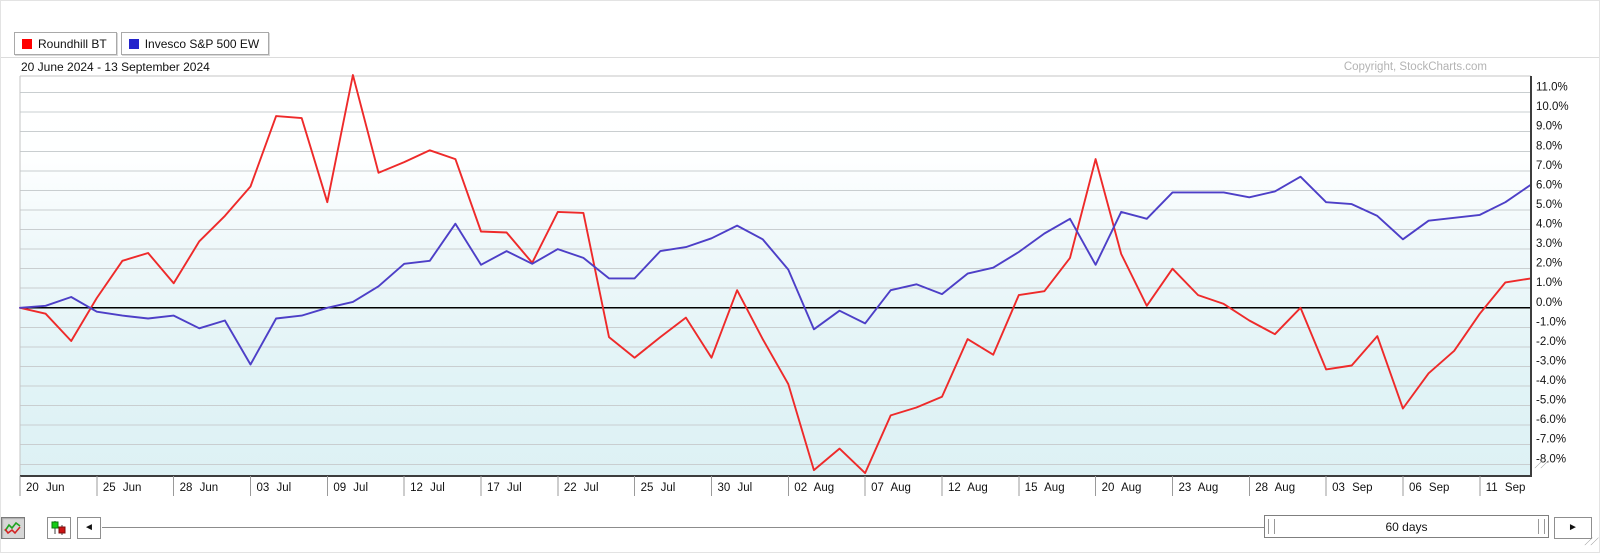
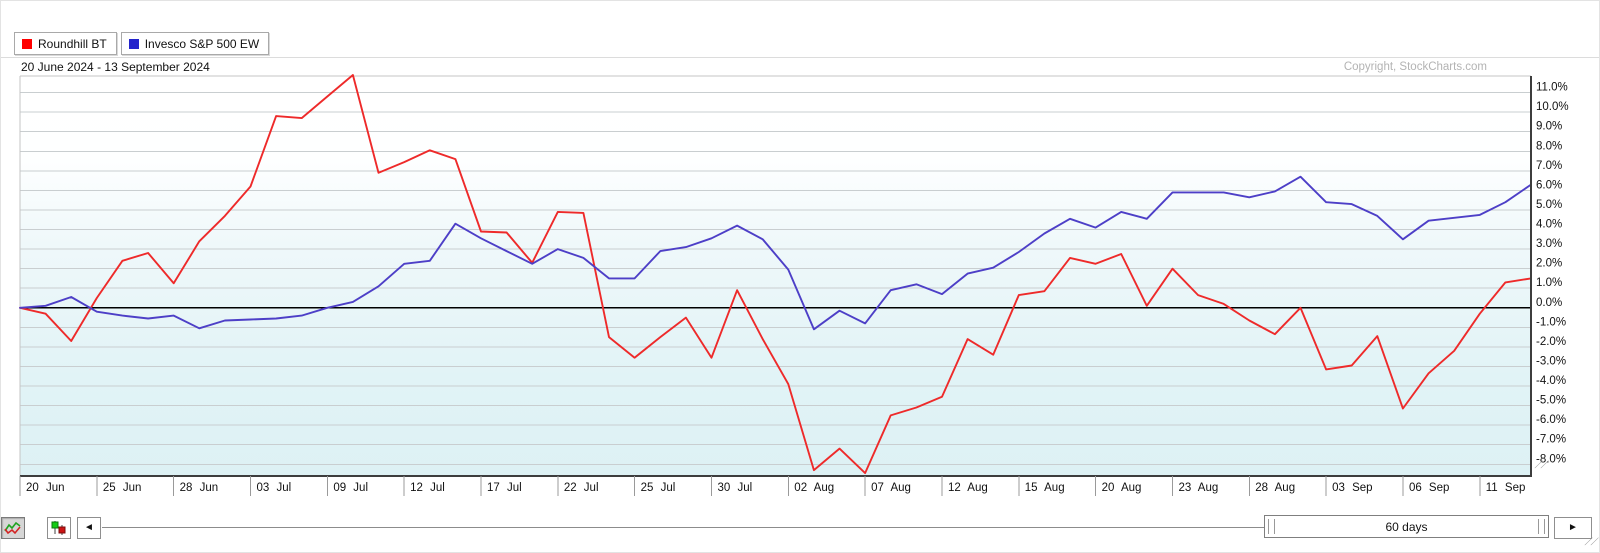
Invesco S&P 500 EW/03 Jul: -2.9% -> -0.6%
Roundhill BT/09 Jul: 5.4% -> 10.8%
Invesco S&P 500 EW/17 Jul: 2.2% -> 3.5%
Roundhill BT/20 Aug: 7.6% -> 2.2%
Invesco S&P 500 EW/20 Aug: 2.2% -> 4.1%
